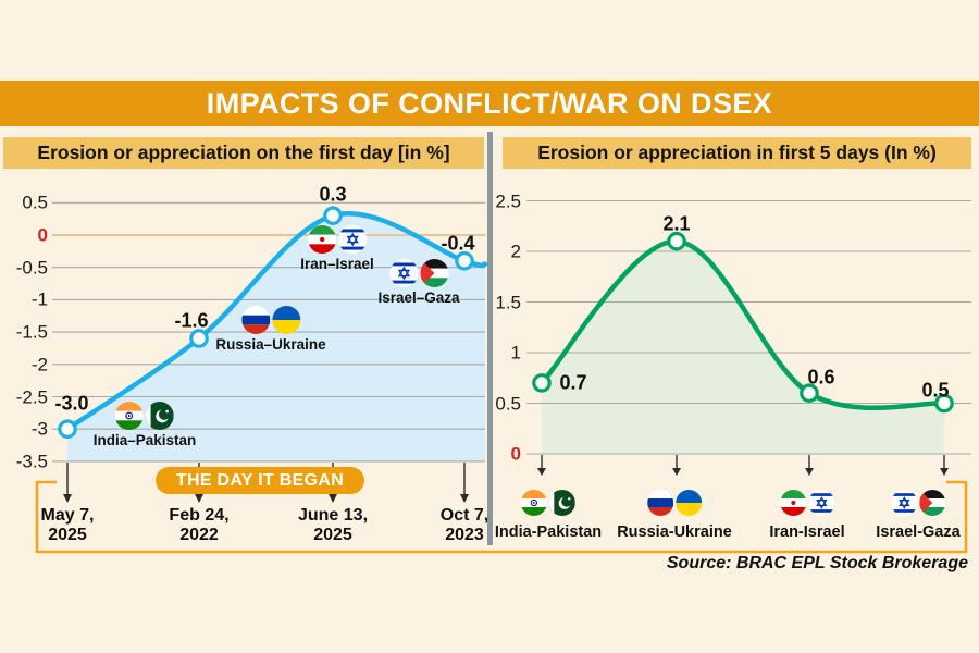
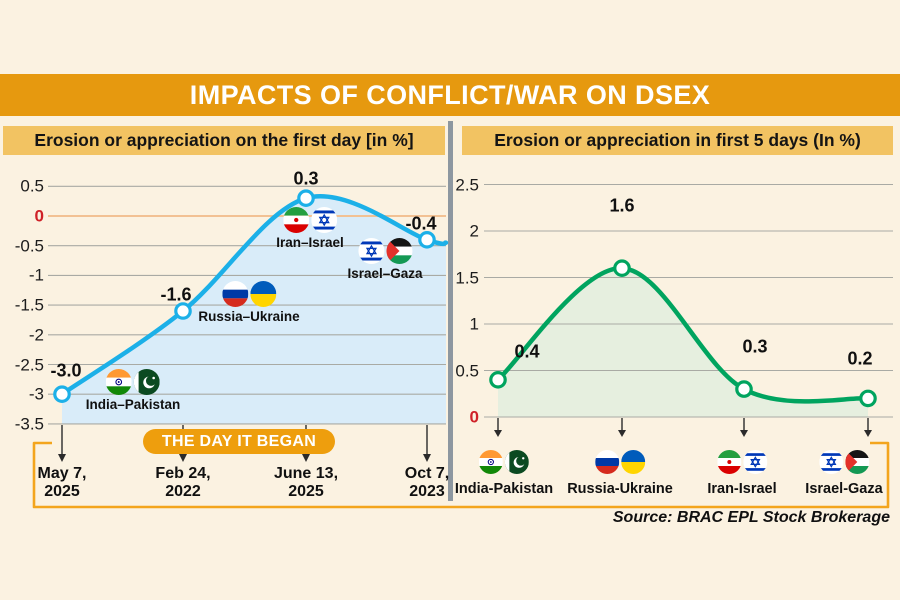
Erosion or appreciation in first 5 days (In %)/India-Pakistan: 0.7 -> 0.4
Erosion or appreciation in first 5 days (In %)/Russia-Ukraine: 2.1 -> 1.6
Erosion or appreciation in first 5 days (In %)/Iran-Israel: 0.6 -> 0.3
Erosion or appreciation in first 5 days (In %)/Israel-Gaza: 0.5 -> 0.2
